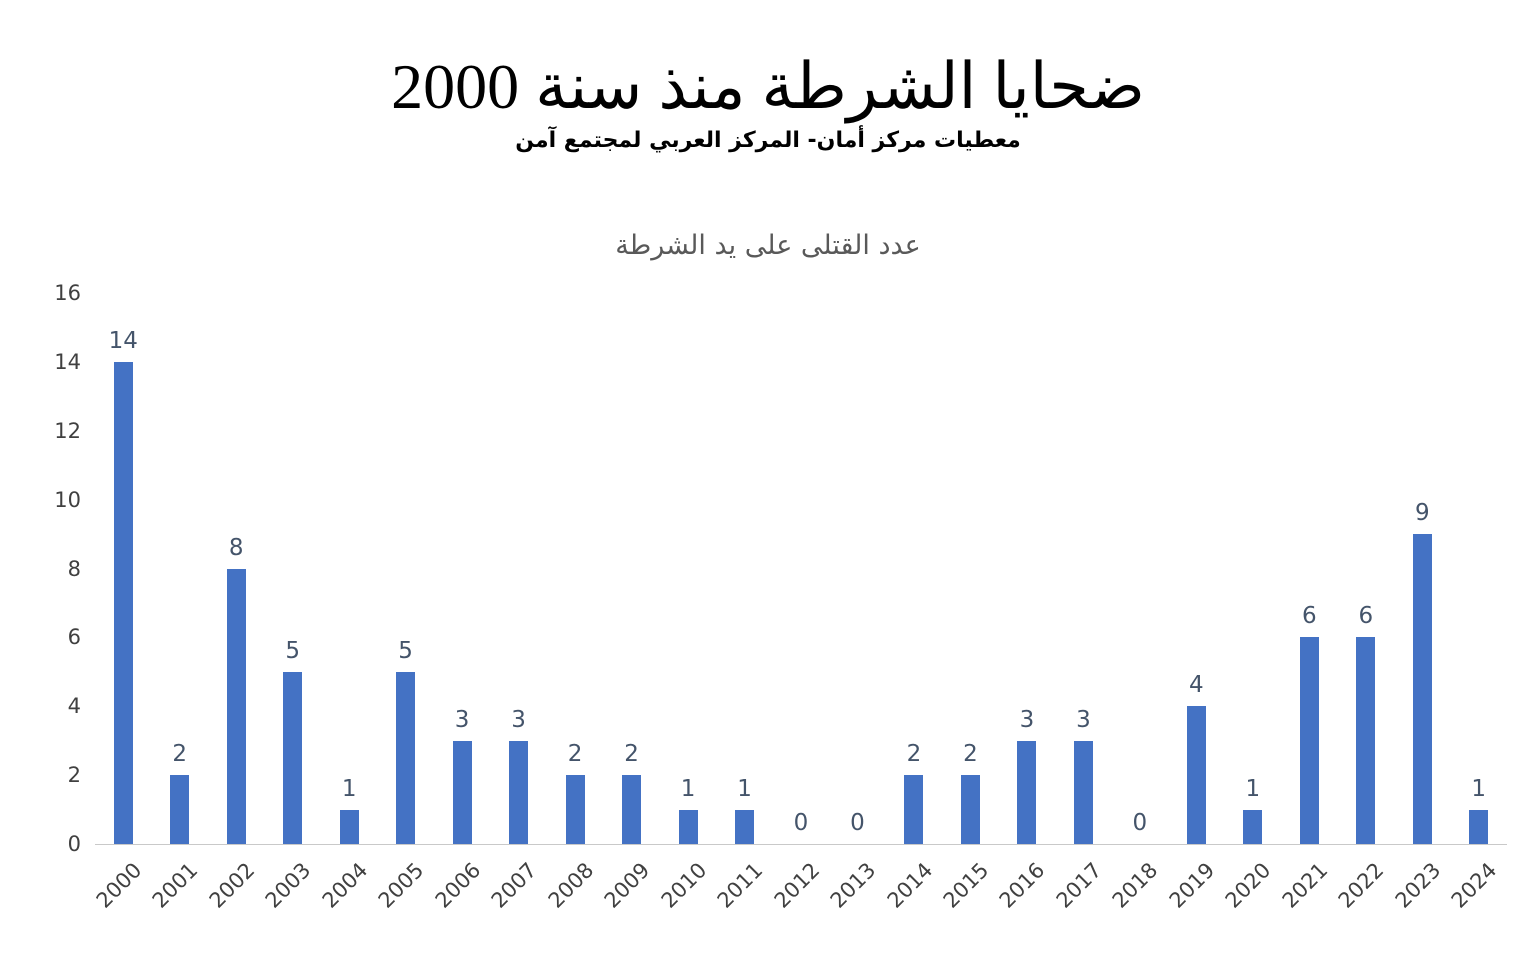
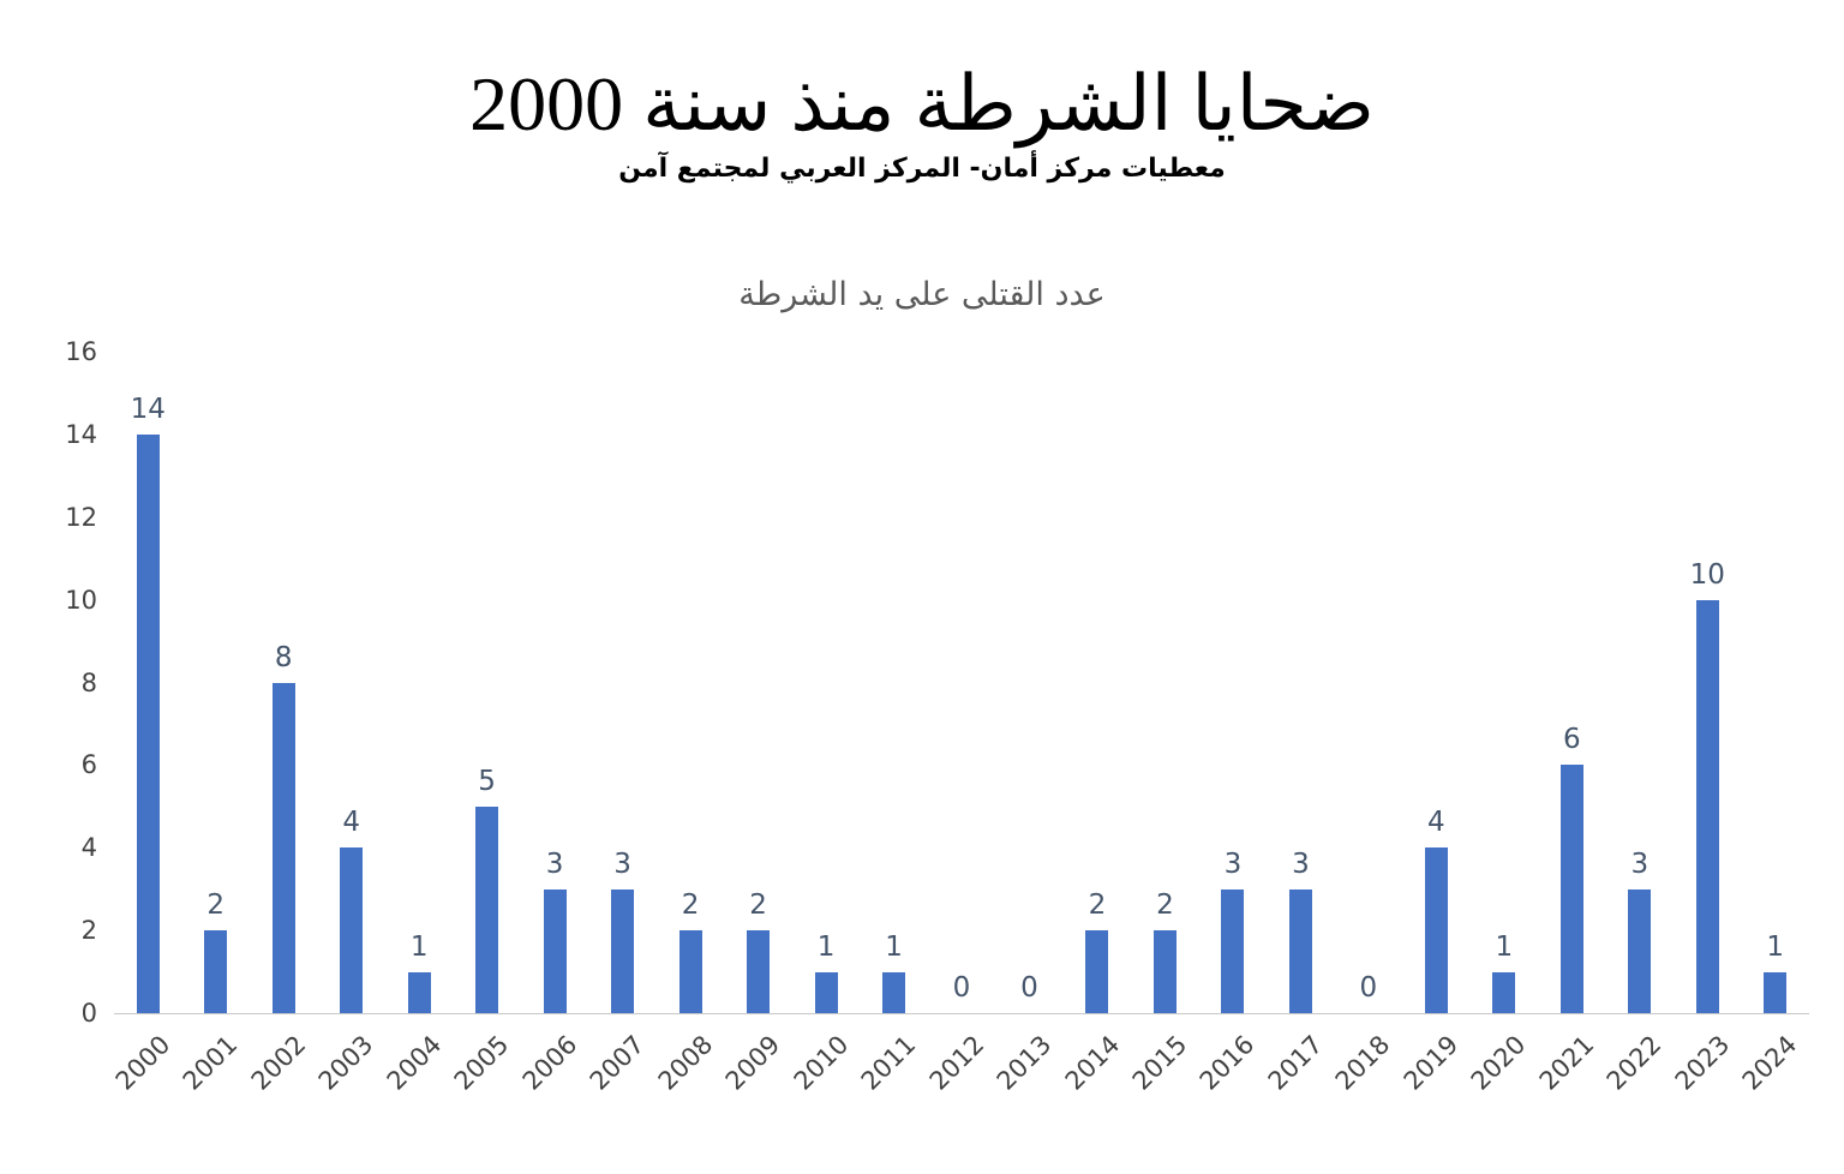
2003: 5 -> 4
2022: 6 -> 3
2023: 9 -> 10
